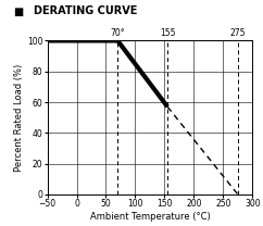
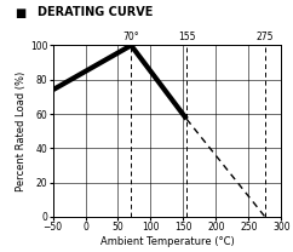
−50: 100 -> 74
